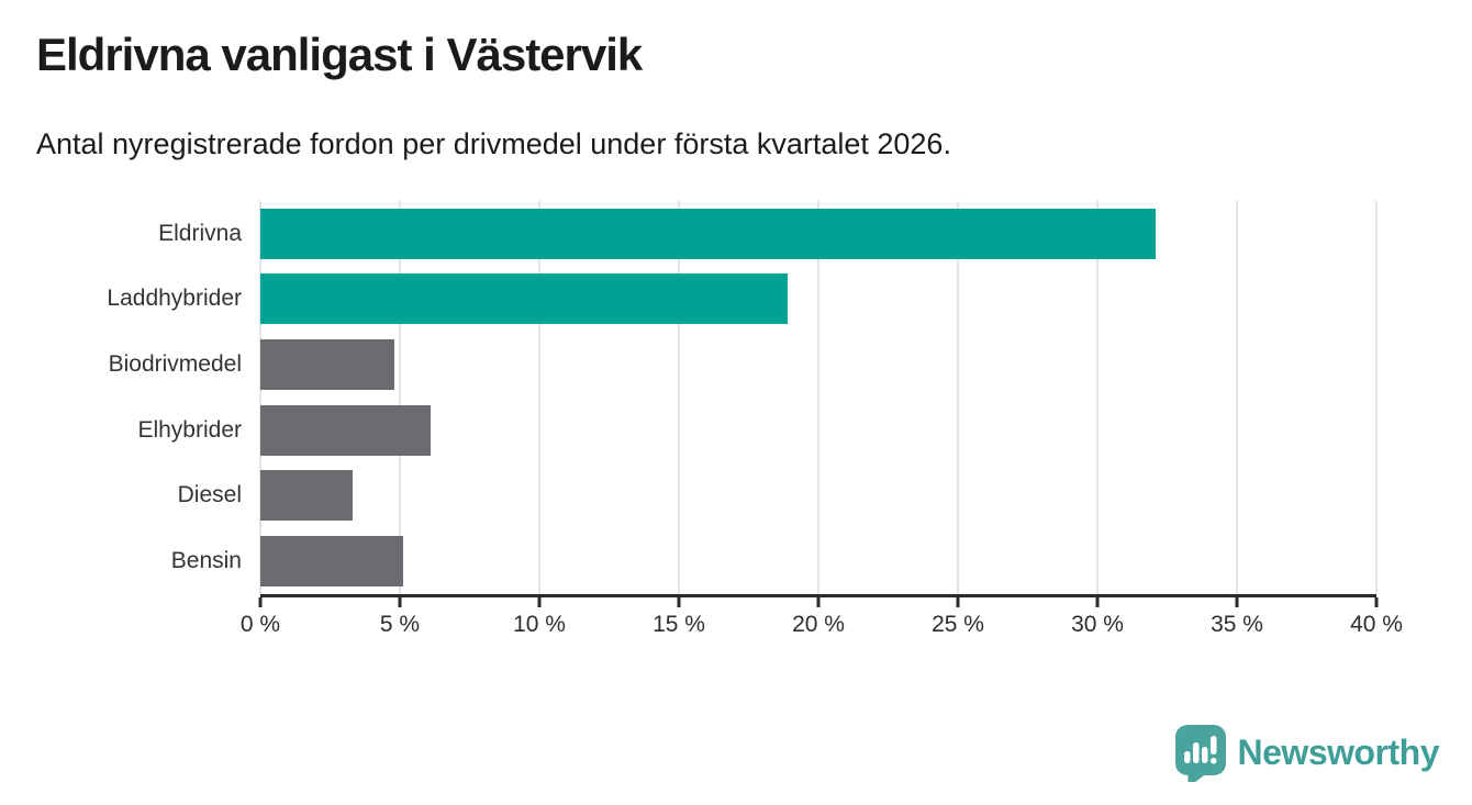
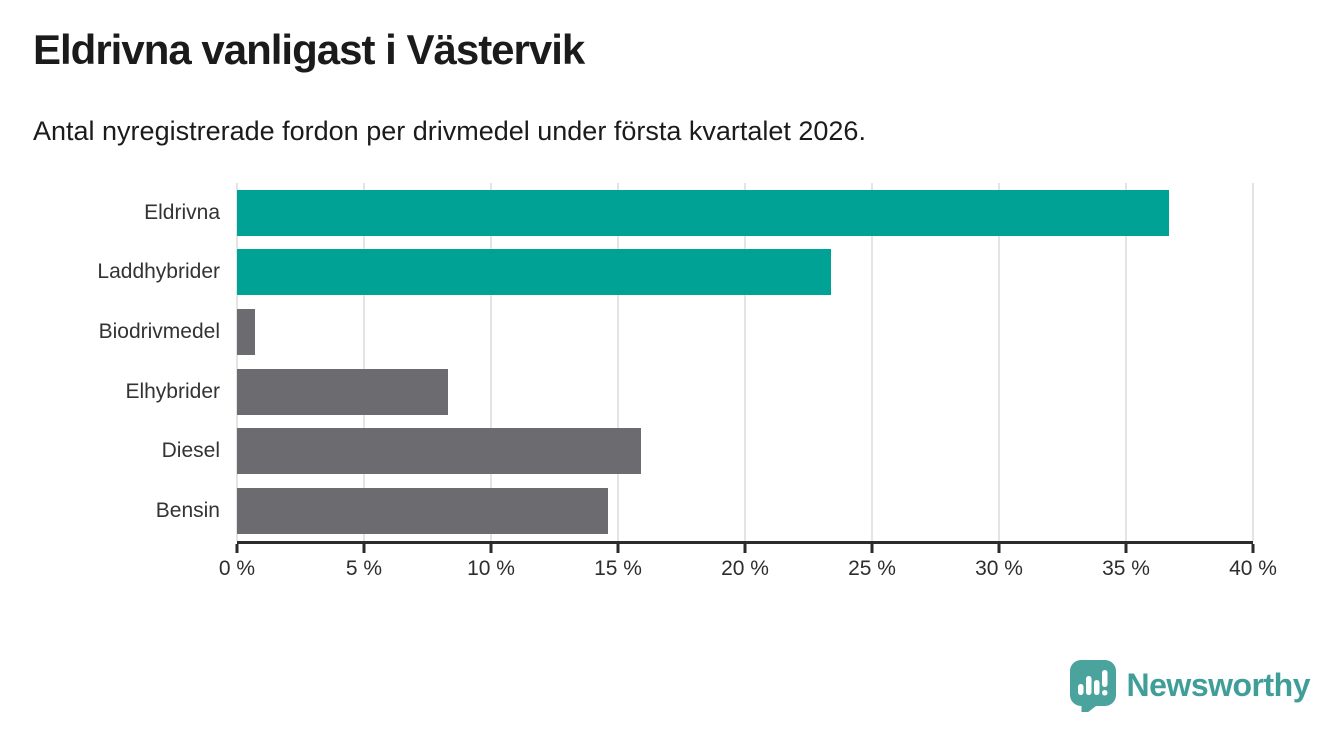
Eldrivna: 32.1% -> 36.7%
Laddhybrider: 18.9% -> 23.4%
Biodrivmedel: 4.8% -> 0.7%
Elhybrider: 6.1% -> 8.3%
Diesel: 3.3% -> 15.9%
Bensin: 5.1% -> 14.6%
